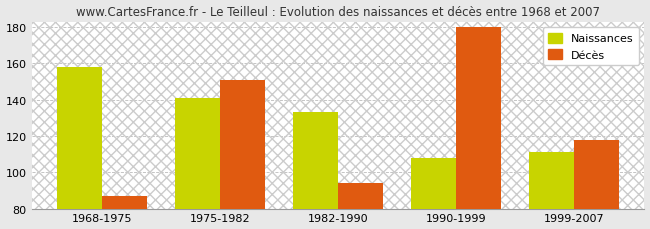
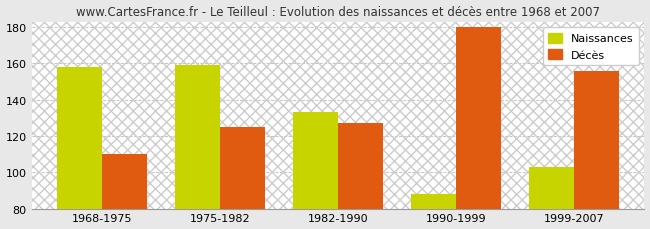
Décès/1968-1975: 87 -> 110
Naissances/1975-1982: 141 -> 159
Décès/1975-1982: 151 -> 125
Décès/1982-1990: 94 -> 127
Naissances/1990-1999: 108 -> 88
Naissances/1999-2007: 111 -> 103
Décès/1999-2007: 118 -> 156
